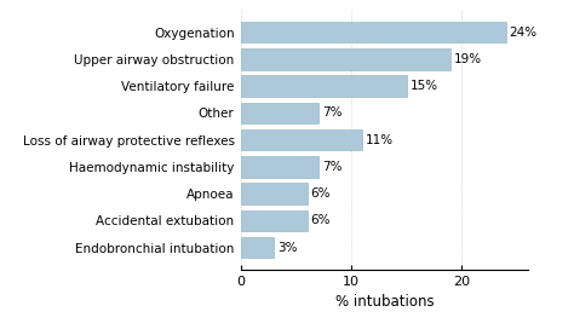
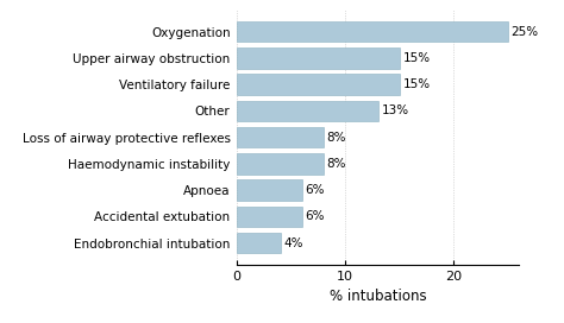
Oxygenation: 24% -> 25%
Upper airway obstruction: 19% -> 15%
Other: 7% -> 13%
Loss of airway protective reflexes: 11% -> 8%
Haemodynamic instability: 7% -> 8%
Endobronchial intubation: 3% -> 4%
